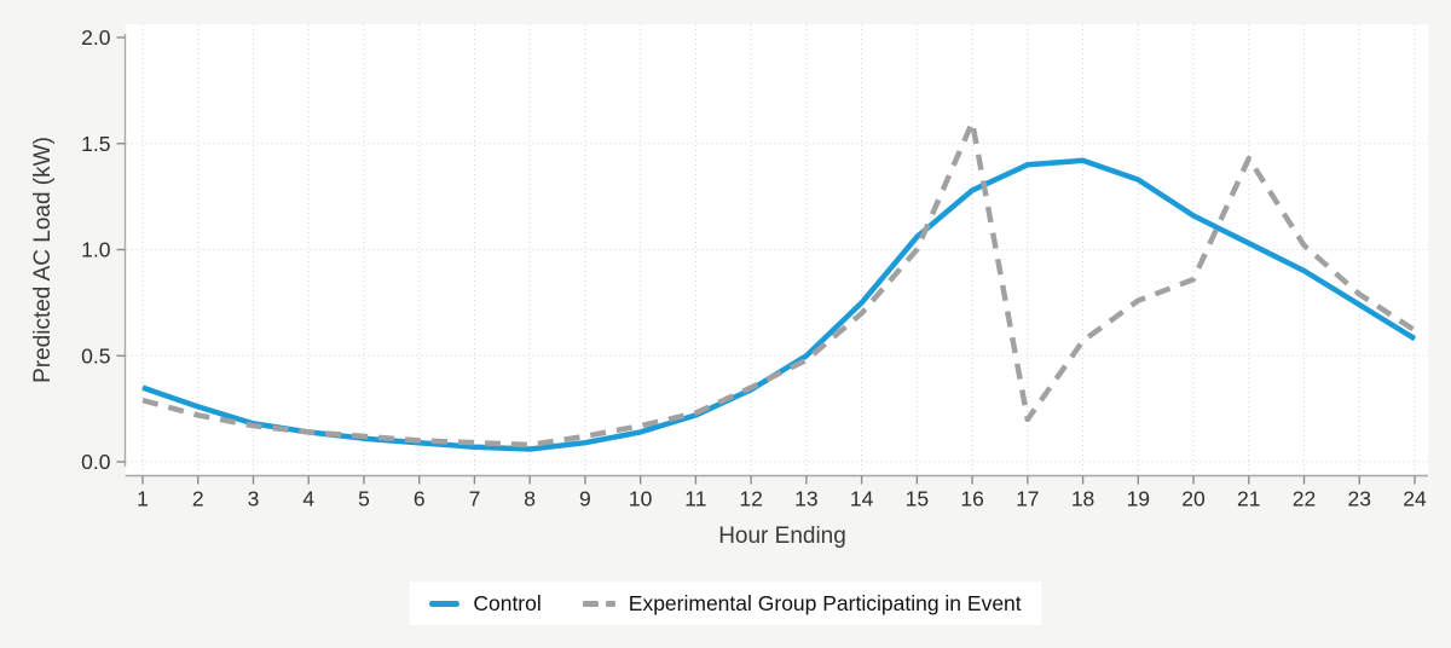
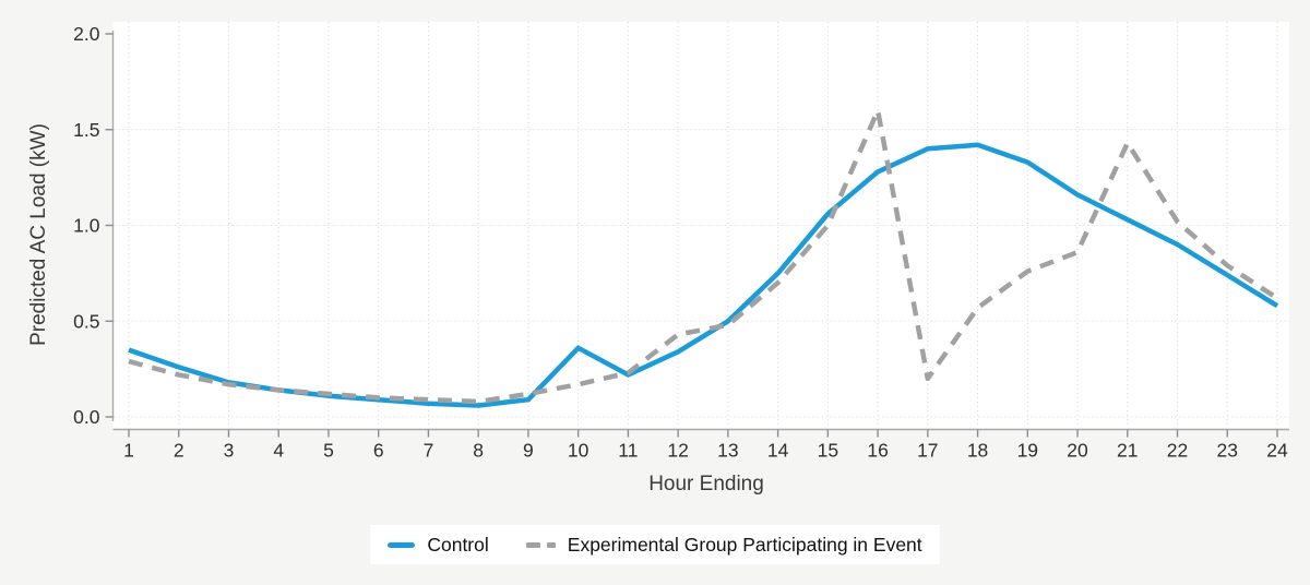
Control/10: 0.14 -> 0.36
Experimental Group Participating in Event/12: 0.35 -> 0.43
